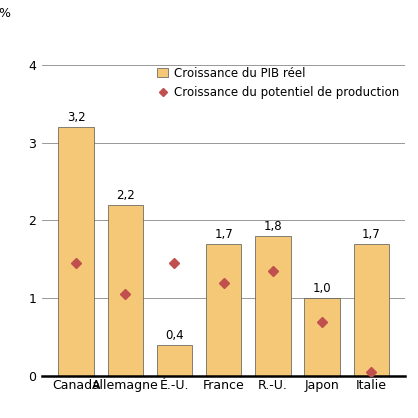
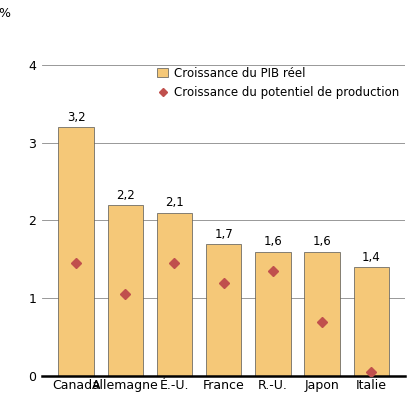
É.-U.: 0,4 -> 2,1
R.-U.: 1,8 -> 1,6
Japon: 1,0 -> 1,6
Italie: 1,7 -> 1,4
